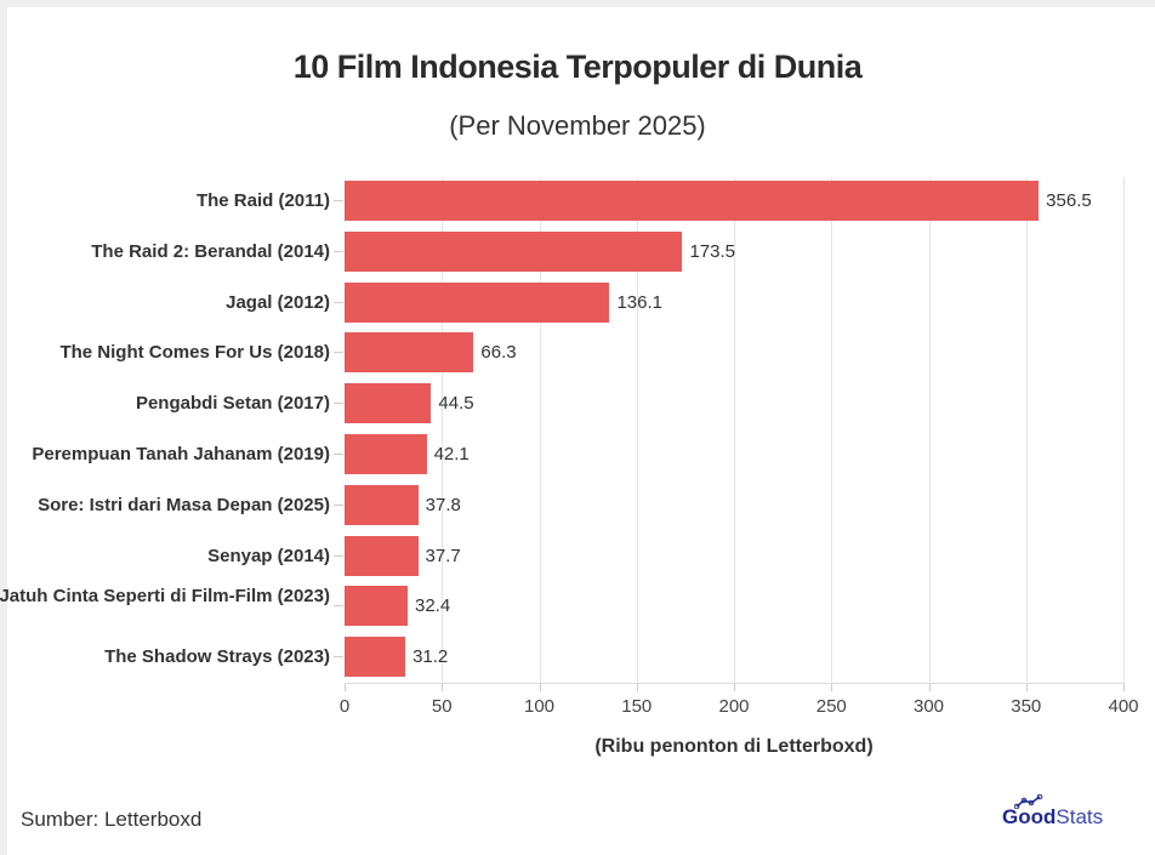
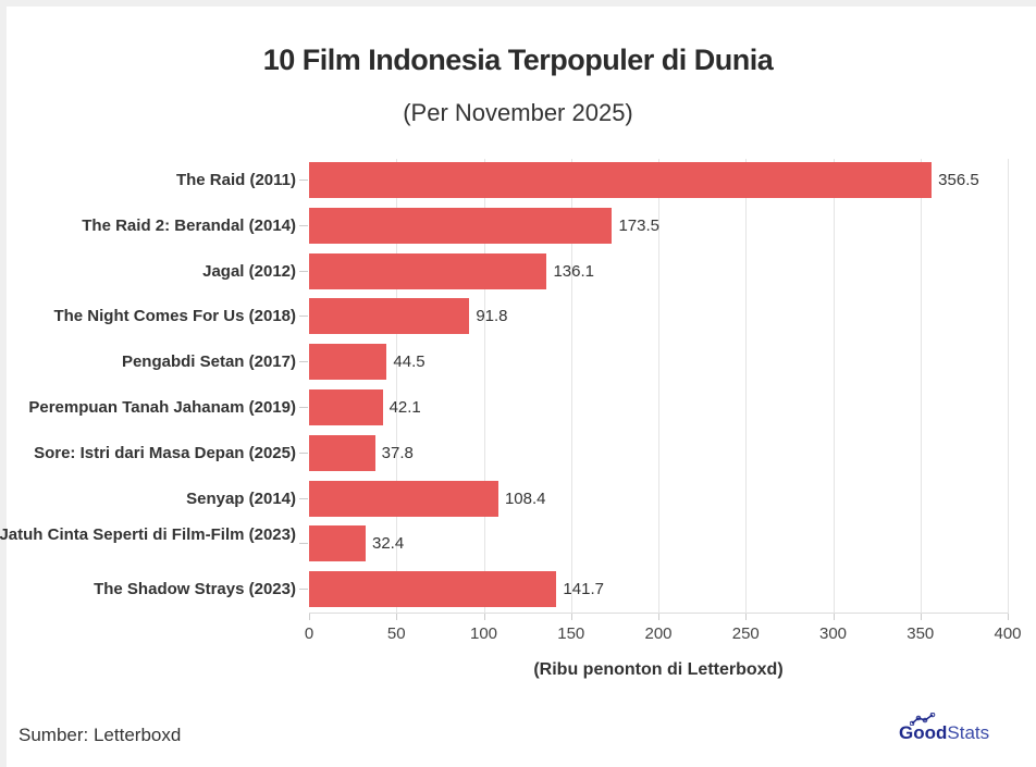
The Night Comes For Us (2018): 66.3 -> 91.8
Senyap (2014): 37.7 -> 108.4
The Shadow Strays (2023): 31.2 -> 141.7
